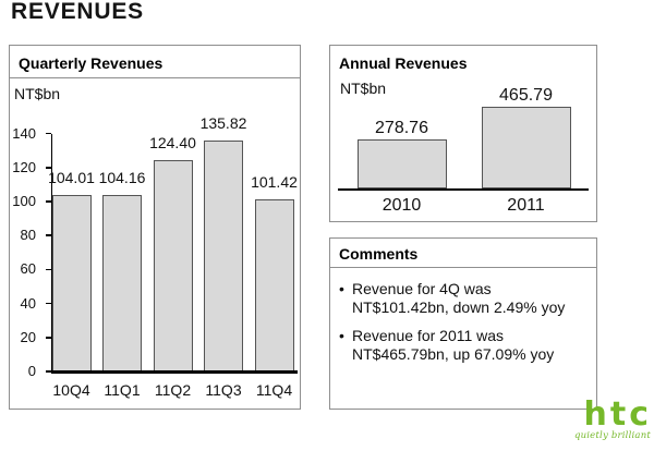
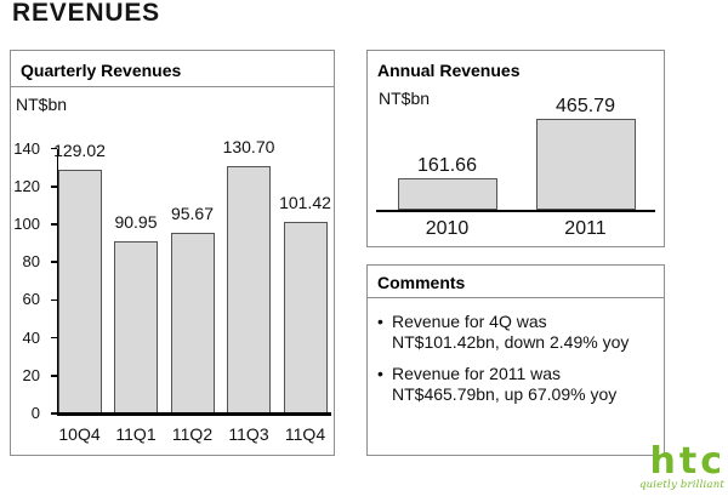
Quarterly Revenues/10Q4: 104.01 -> 129.02
Quarterly Revenues/11Q1: 104.16 -> 90.95
Quarterly Revenues/11Q2: 124.40 -> 95.67
Quarterly Revenues/11Q3: 135.82 -> 130.70
Annual Revenues/2010: 278.76 -> 161.66
